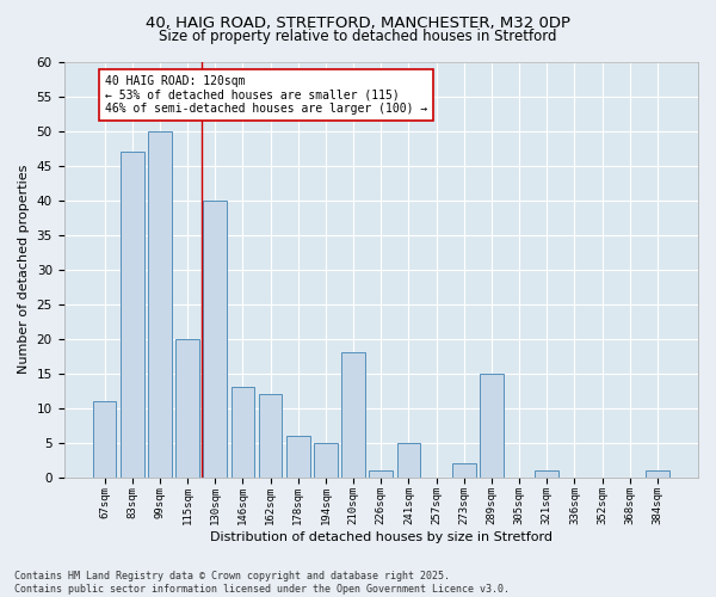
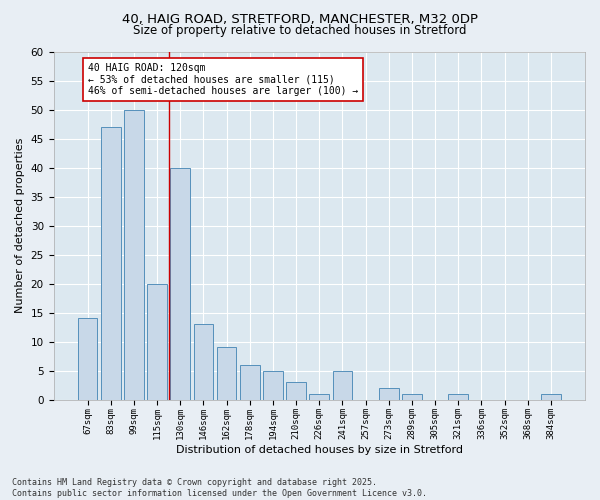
67sqm: 11 -> 14
162sqm: 12 -> 9
210sqm: 18 -> 3
289sqm: 15 -> 1
